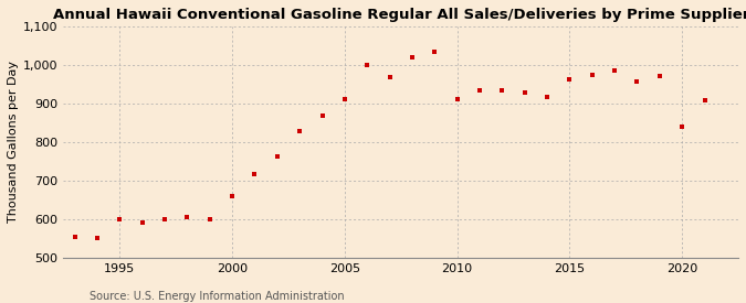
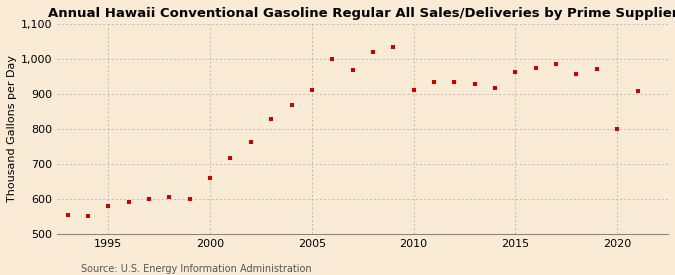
1995: 600 -> 580
2020: 840 -> 800
